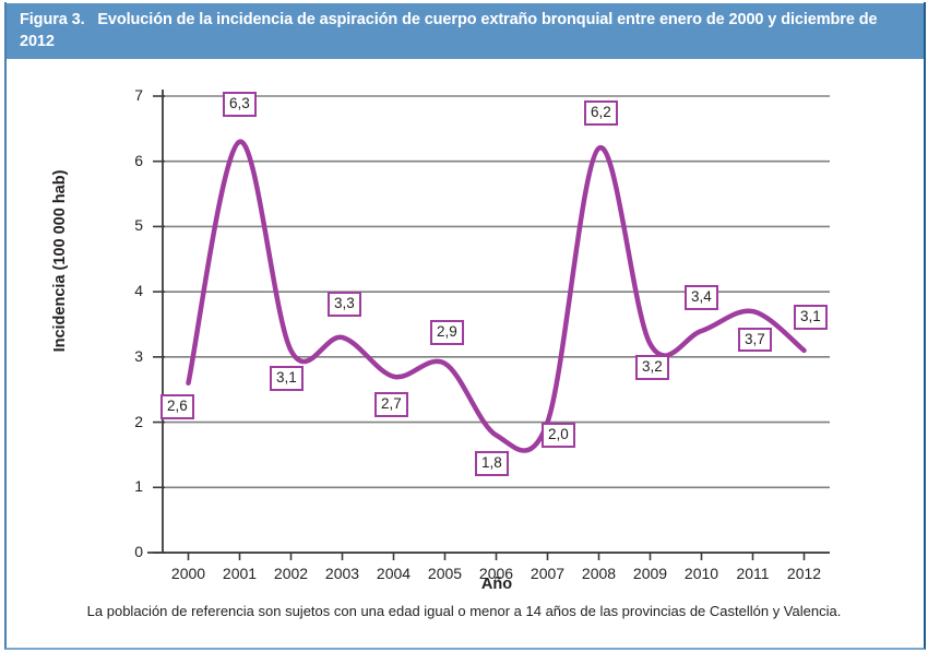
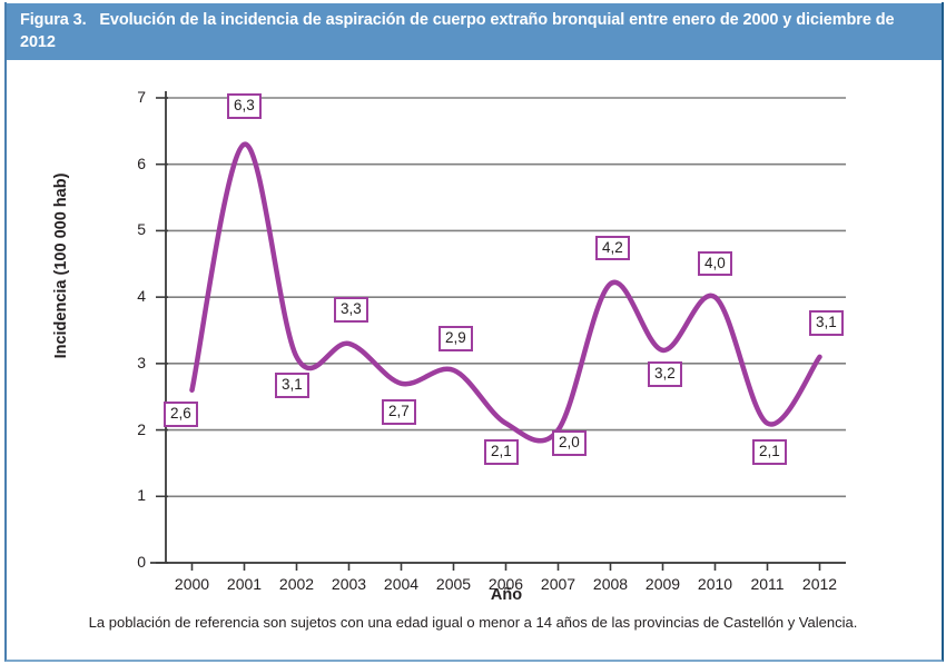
2006: 1,8 -> 2,1
2008: 6,2 -> 4,2
2010: 3,4 -> 4,0
2011: 3,7 -> 2,1
